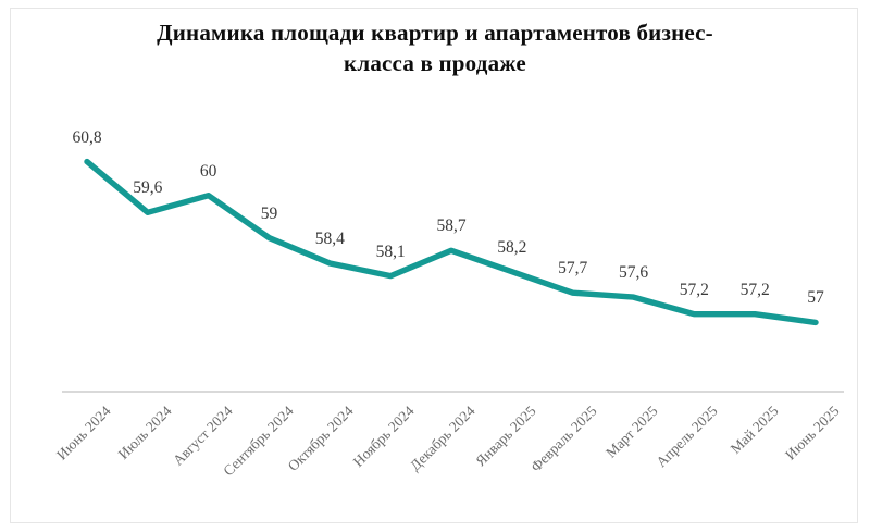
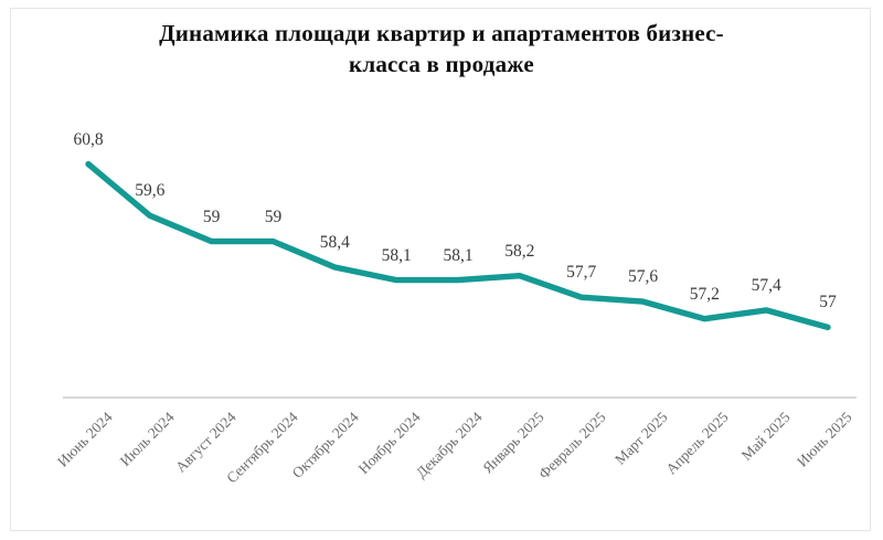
Август 2024: 60 -> 59
Декабрь 2024: 58,7 -> 58,1
Май 2025: 57,2 -> 57,4
